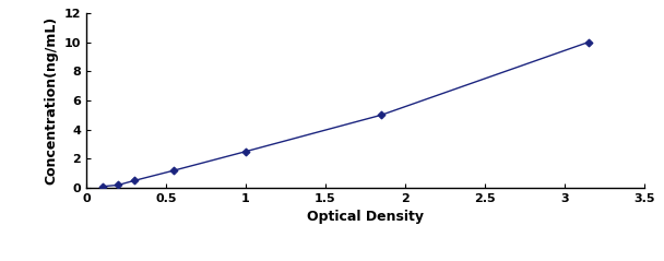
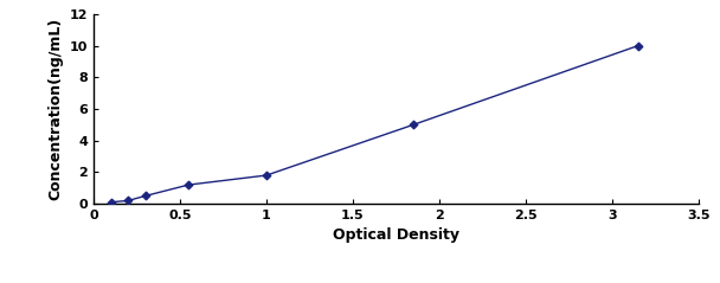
1: 2.5 -> 1.8
